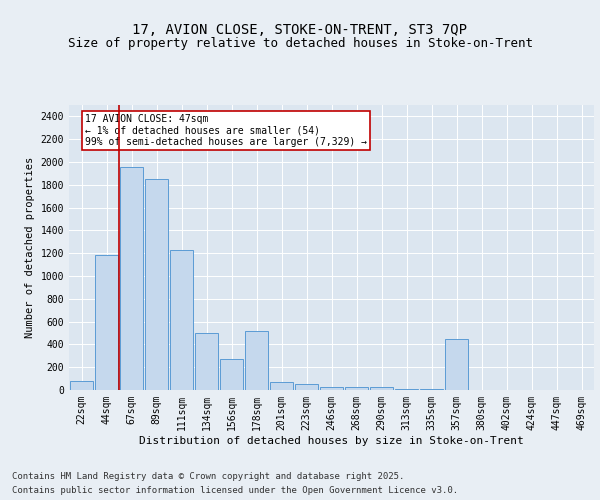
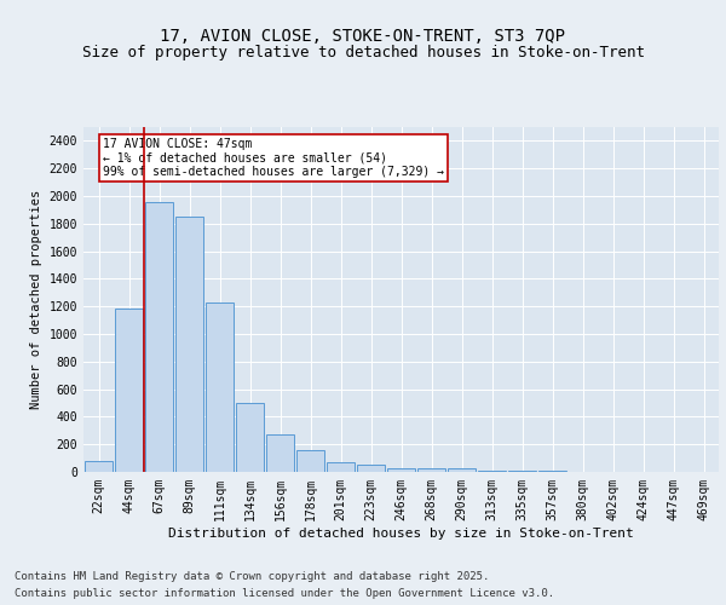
178sqm: 520 -> 160
357sqm: 450 -> 0
